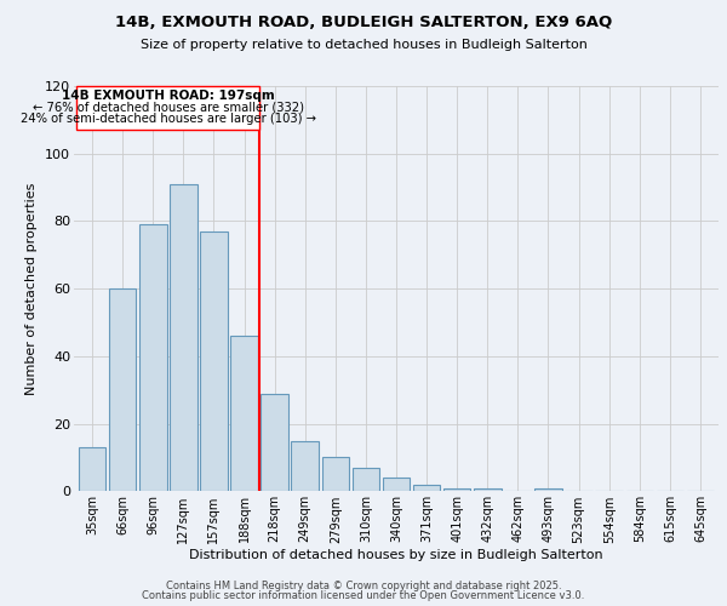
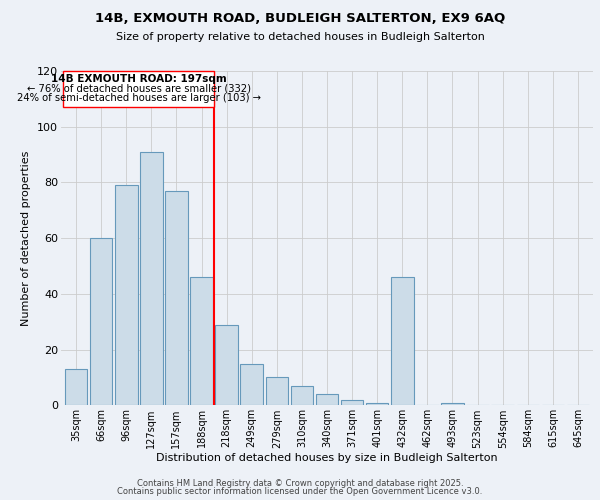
432sqm: 1 -> 46
